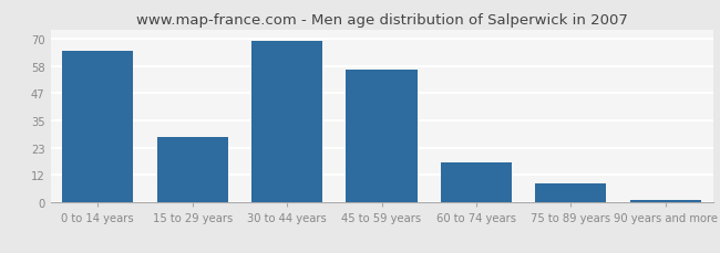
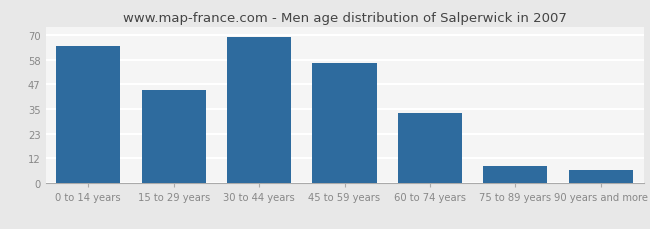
15 to 29 years: 28 -> 44
60 to 74 years: 17 -> 33
90 years and more: 1 -> 6
